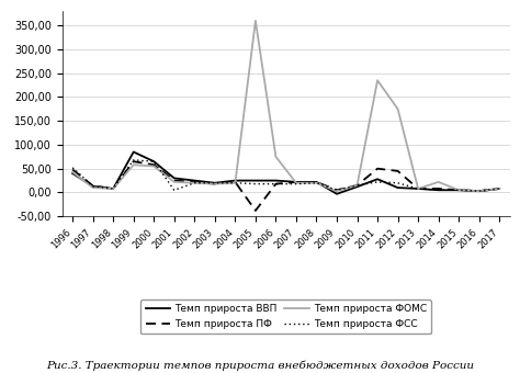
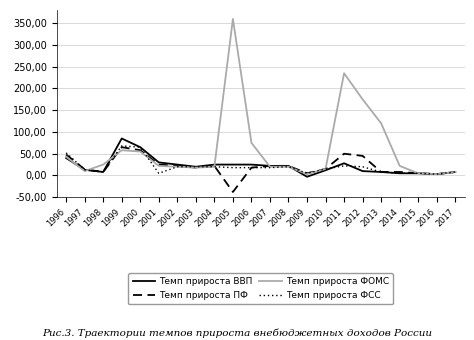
Темп прироста ФОМС/1998: 8 -> 25
Темп прироста ФОМС/2013: 8 -> 120
